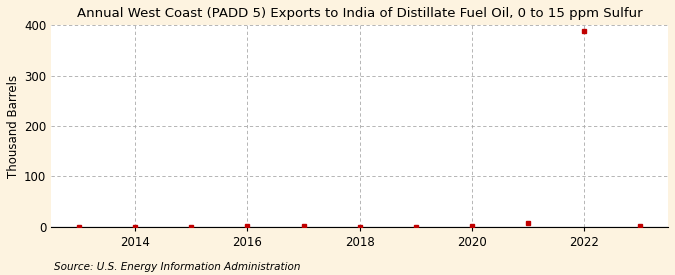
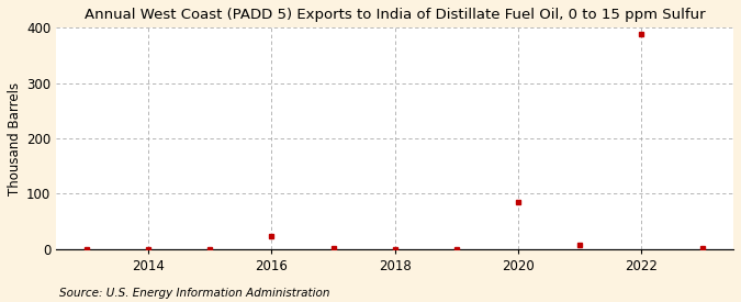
2016: 1 -> 24
2020: 2 -> 84
